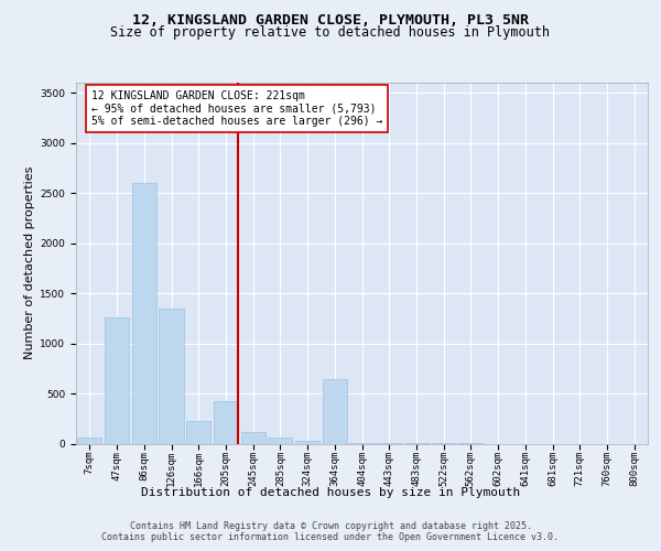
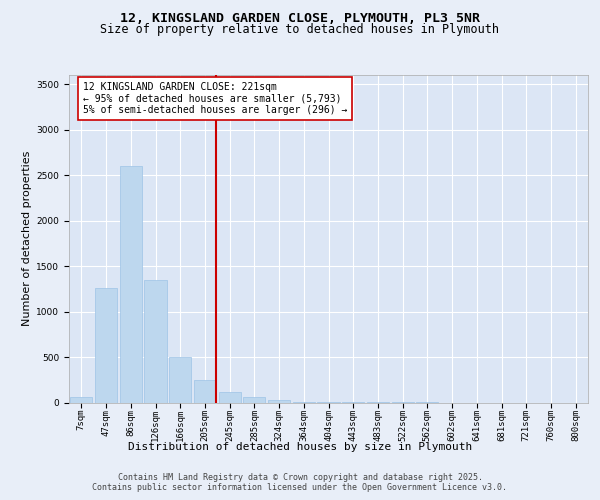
166sqm: 220 -> 500
205sqm: 420 -> 250
364sqm: 640 -> 10
